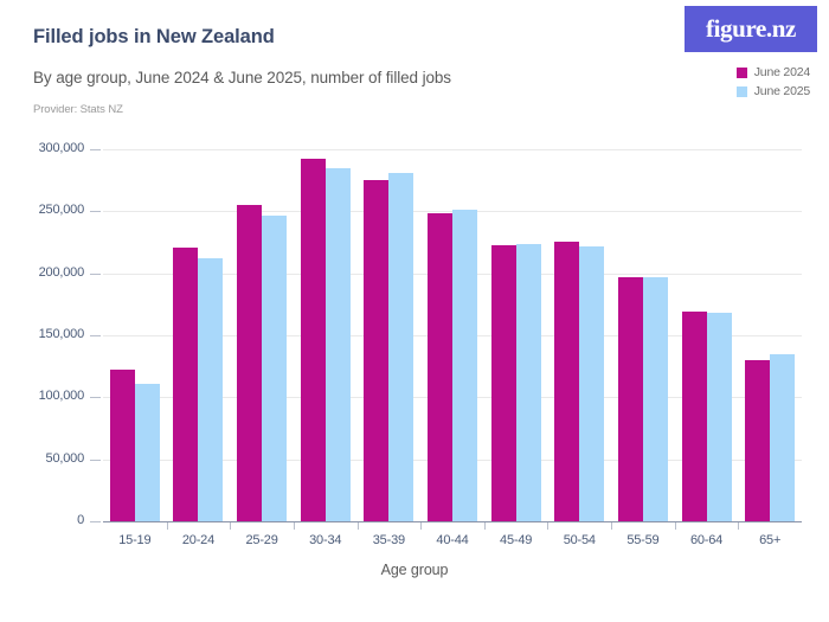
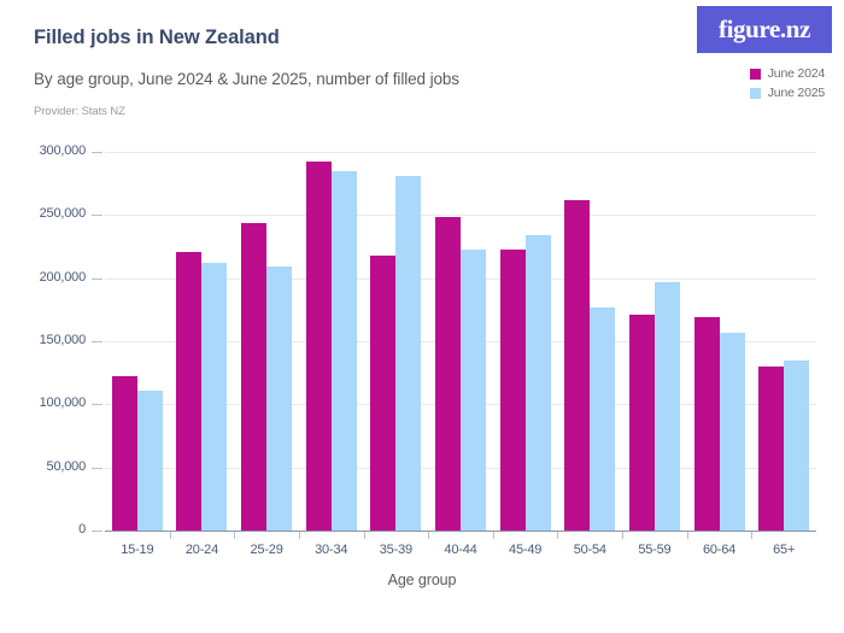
June 2024/25-29: 256000 -> 244000
June 2025/25-29: 246000 -> 209000
June 2024/35-39: 276000 -> 218000
June 2025/40-44: 251000 -> 223000
June 2025/45-49: 224000 -> 234000
June 2024/50-54: 226000 -> 262000
June 2025/50-54: 222000 -> 177000
June 2024/55-59: 197000 -> 171000
June 2025/60-64: 168000 -> 157000
